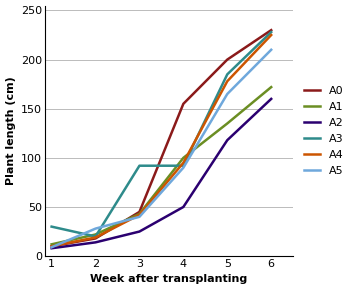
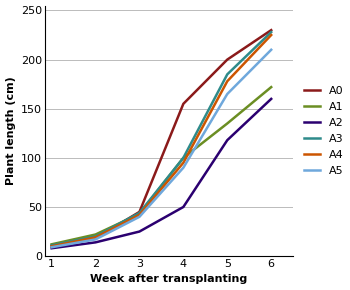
A3/1: 30 -> 11
A5/2: 28 -> 17
A3/3: 92 -> 44
A3/4: 92 -> 100
